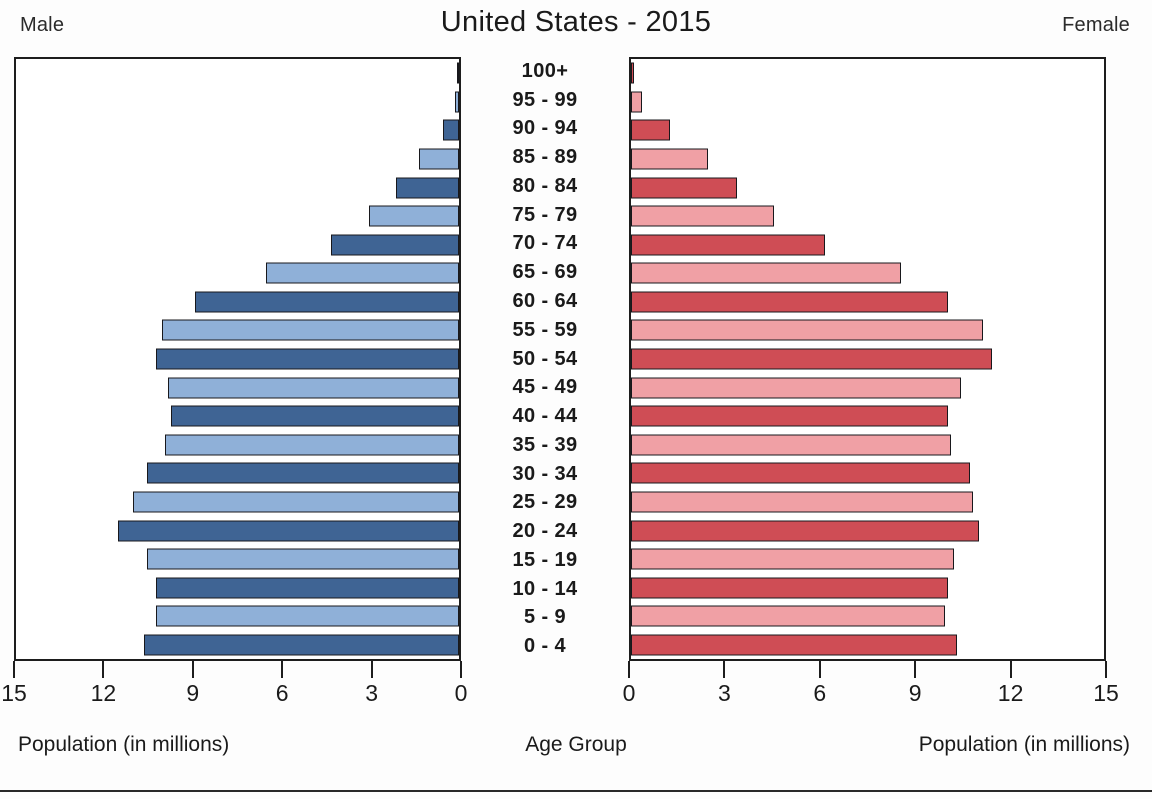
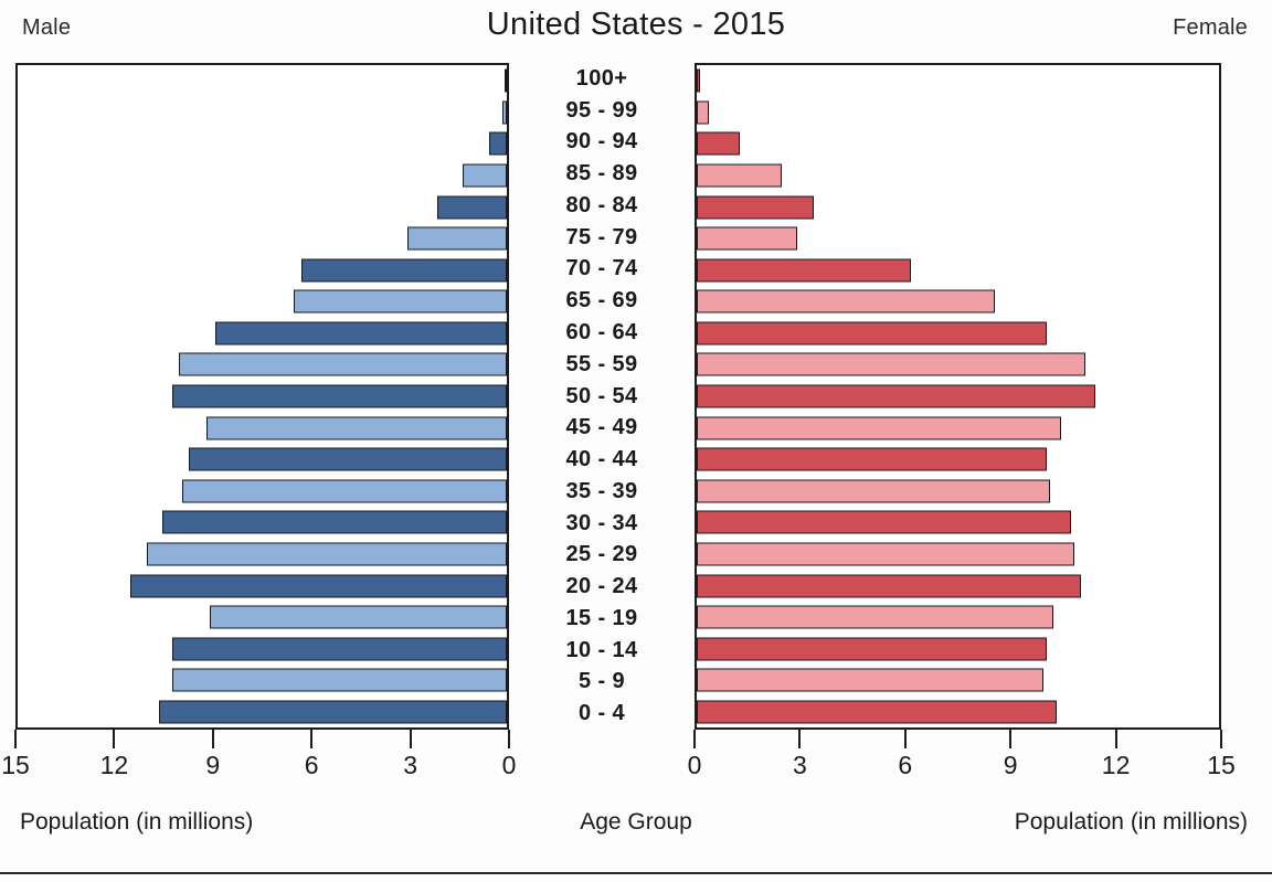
Female/75 - 79: 4.5 -> 2.9
Male/70 - 74: 4.3 -> 6.3
Male/45 - 49: 9.8 -> 9.2
Male/15 - 19: 10.6 -> 9.1
